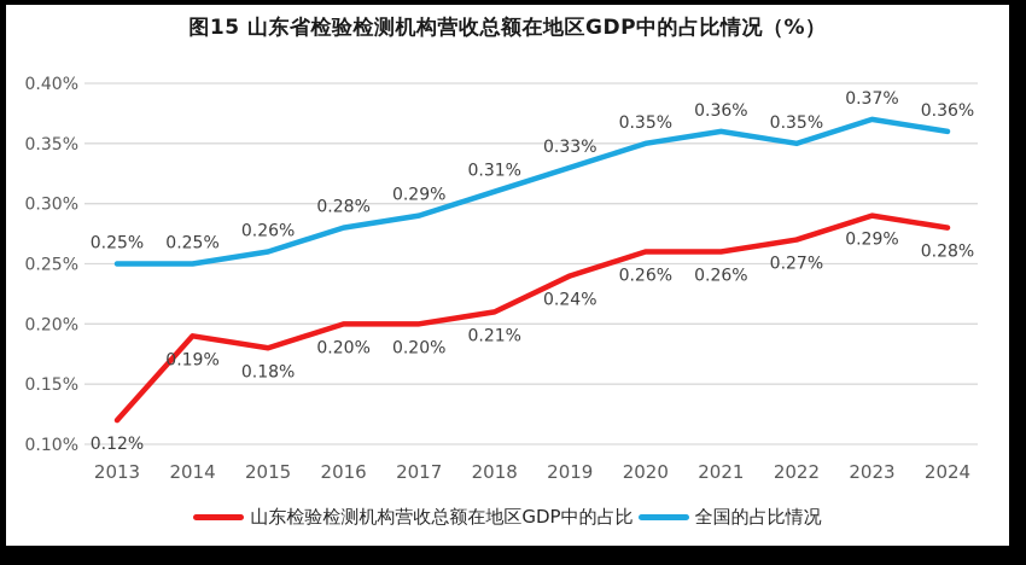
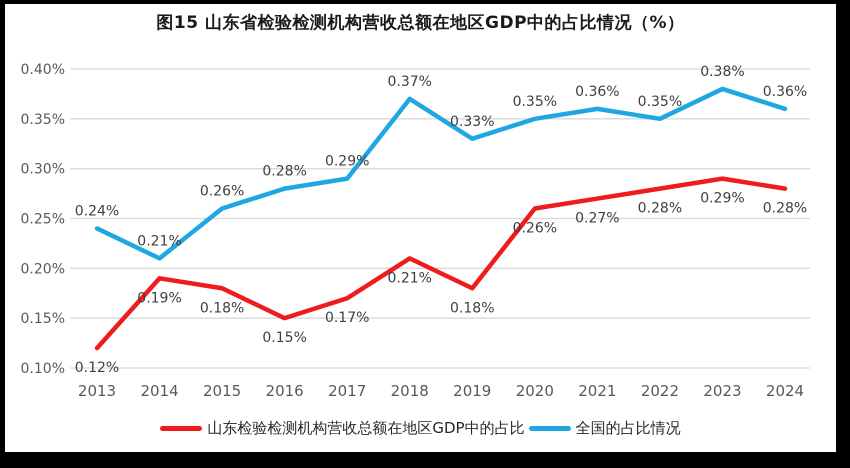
全国的占比情况/2013: 0.25% -> 0.24%
全国的占比情况/2014: 0.25% -> 0.21%
山东检验检测机构营收总额在地区GDP中的占比/2016: 0.20% -> 0.15%
山东检验检测机构营收总额在地区GDP中的占比/2017: 0.20% -> 0.17%
全国的占比情况/2018: 0.31% -> 0.37%
山东检验检测机构营收总额在地区GDP中的占比/2019: 0.24% -> 0.18%
山东检验检测机构营收总额在地区GDP中的占比/2021: 0.26% -> 0.27%
山东检验检测机构营收总额在地区GDP中的占比/2022: 0.27% -> 0.28%
全国的占比情况/2023: 0.37% -> 0.38%
